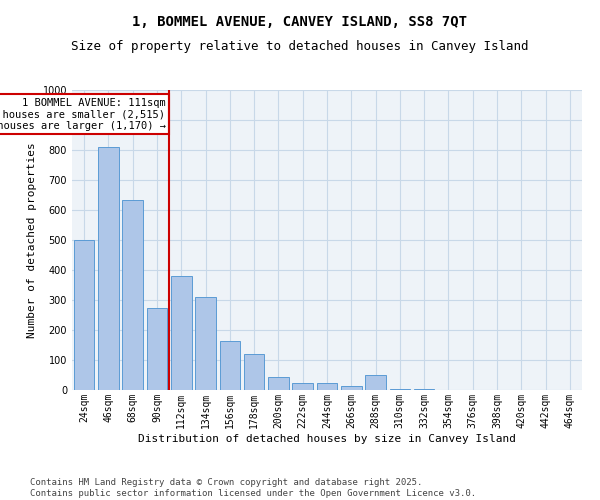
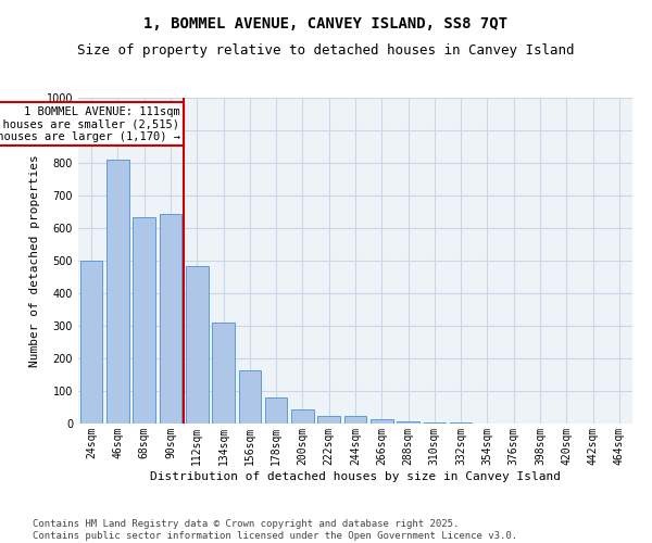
90sqm: 275 -> 645
112sqm: 380 -> 485
178sqm: 120 -> 80
288sqm: 50 -> 7
